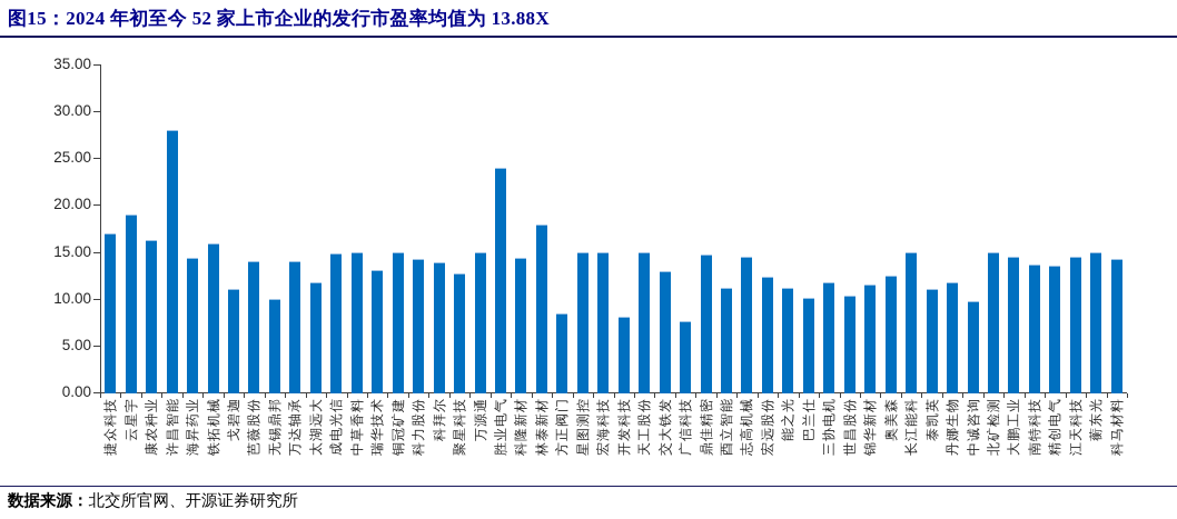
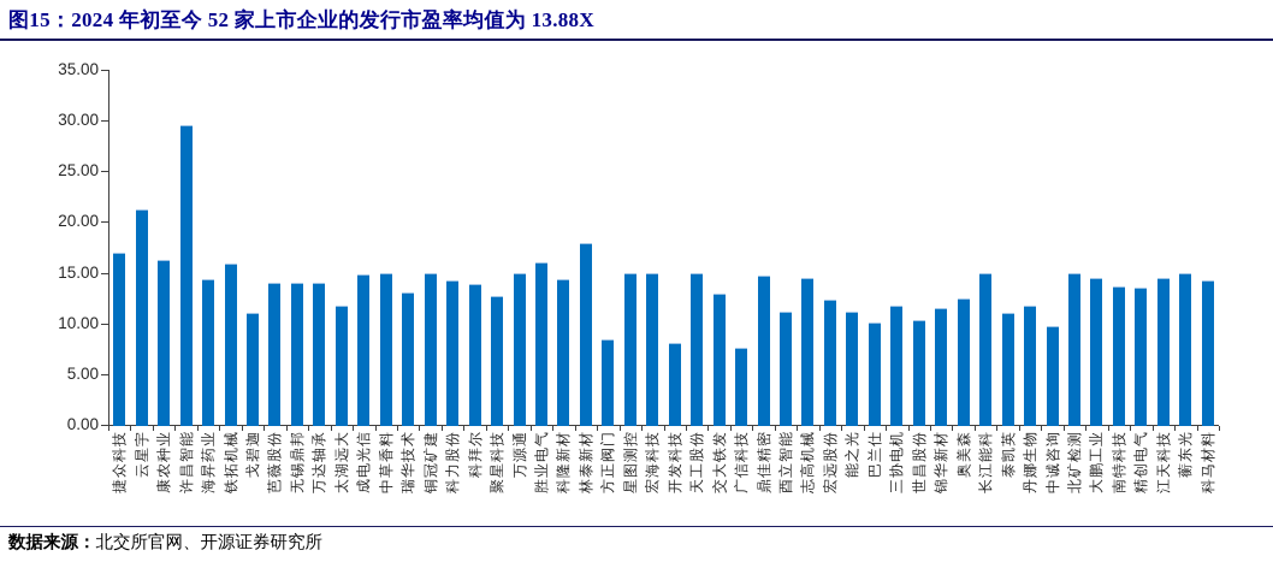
云星宇: 19 -> 21
许昌智能: 28 -> 30
无锡鼎邦: 10 -> 14
胜业电气: 24 -> 16
